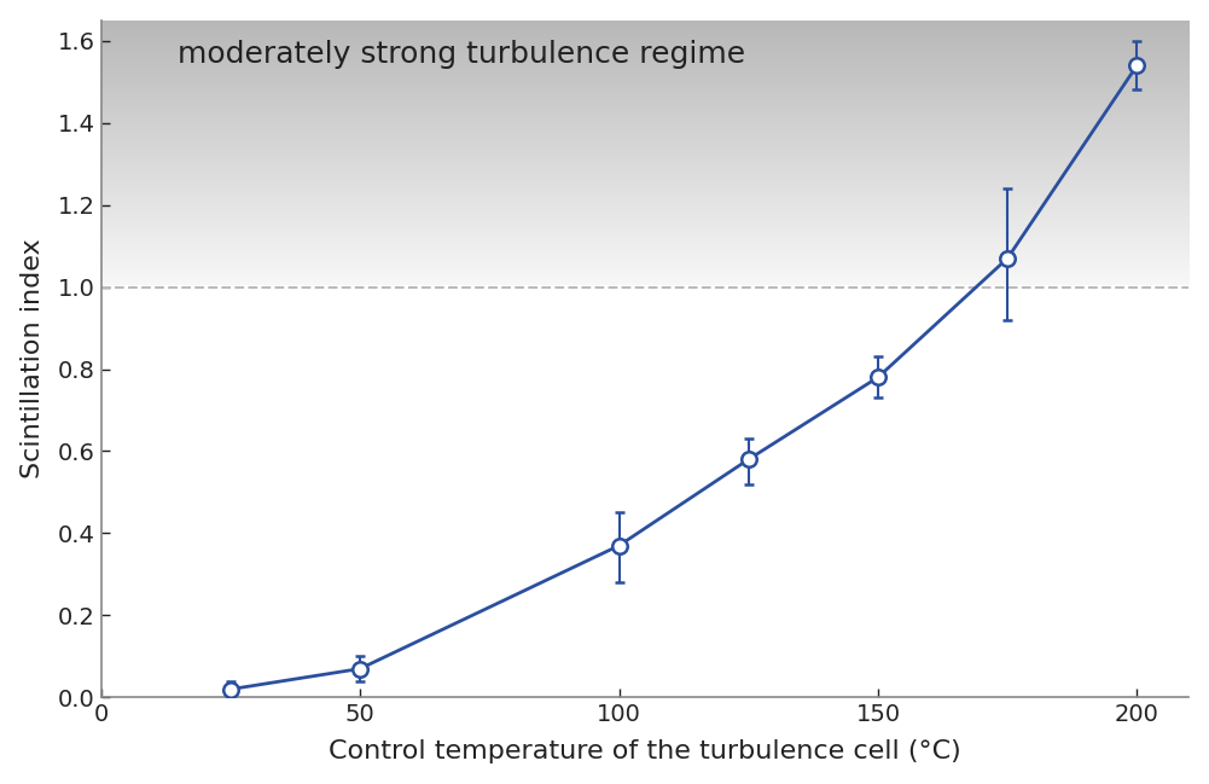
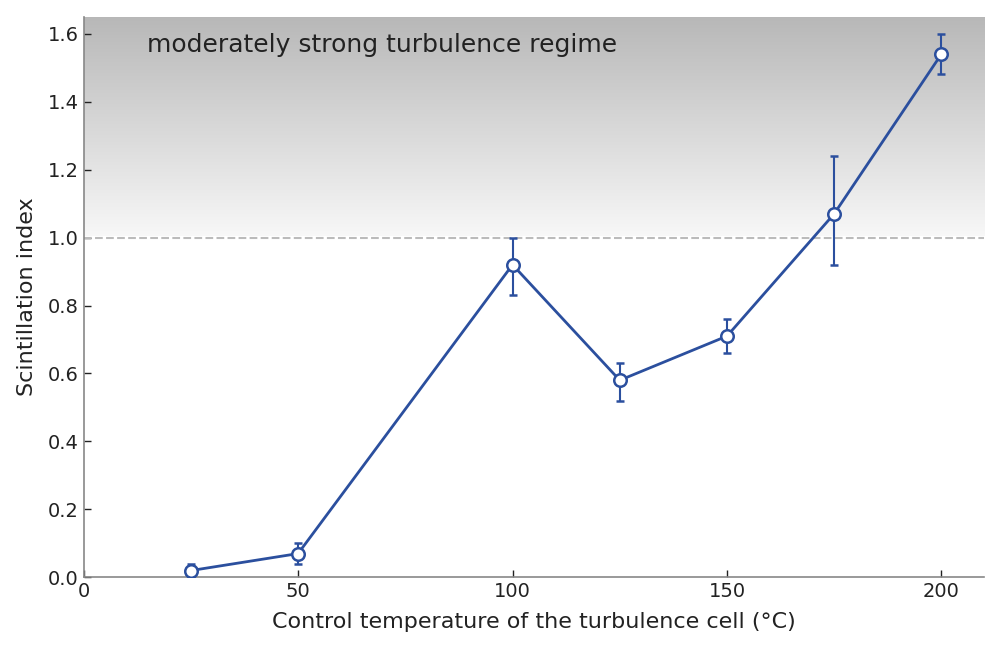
100: 0.37 -> 0.92
150: 0.78 -> 0.71
